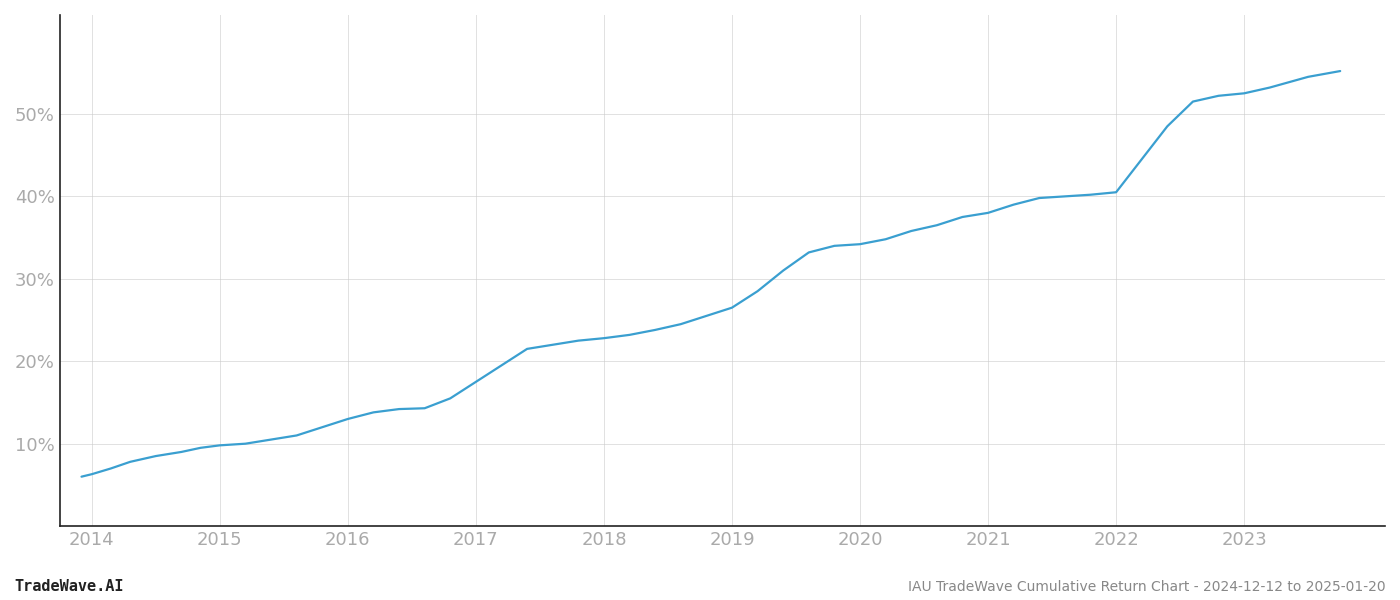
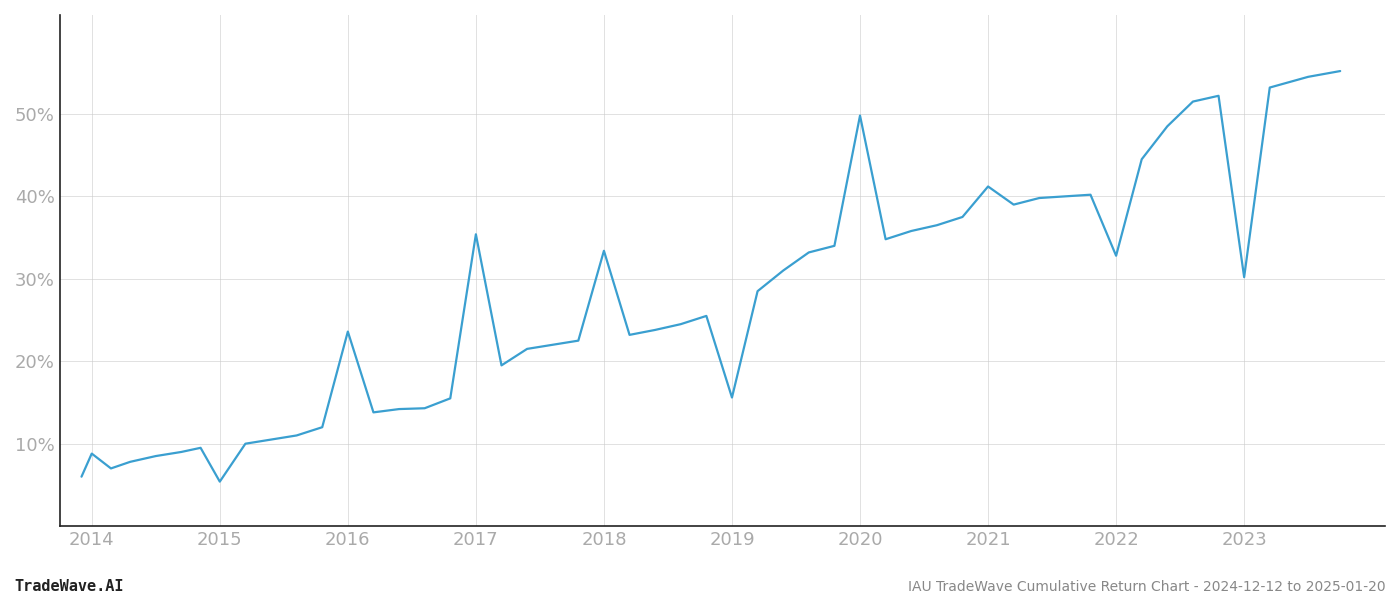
2014: 6.3% -> 8.8%
2015: 9.8% -> 5.4%
2016: 13.0% -> 23.6%
2017: 17.5% -> 35.4%
2018: 22.8% -> 33.4%
2019: 26.5% -> 15.6%
2020: 34.2% -> 49.8%
2021: 38.0% -> 41.2%
2022: 40.5% -> 32.8%
2023: 52.5% -> 30.2%
